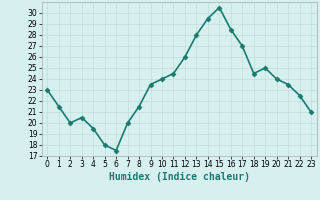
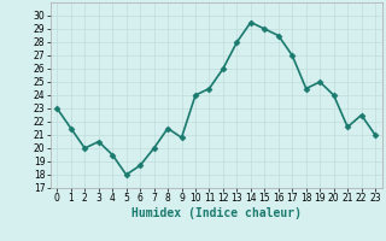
6: 17.5 -> 18.7
9: 23.5 -> 20.8
15: 30.5 -> 29.0
21: 23.5 -> 21.6
